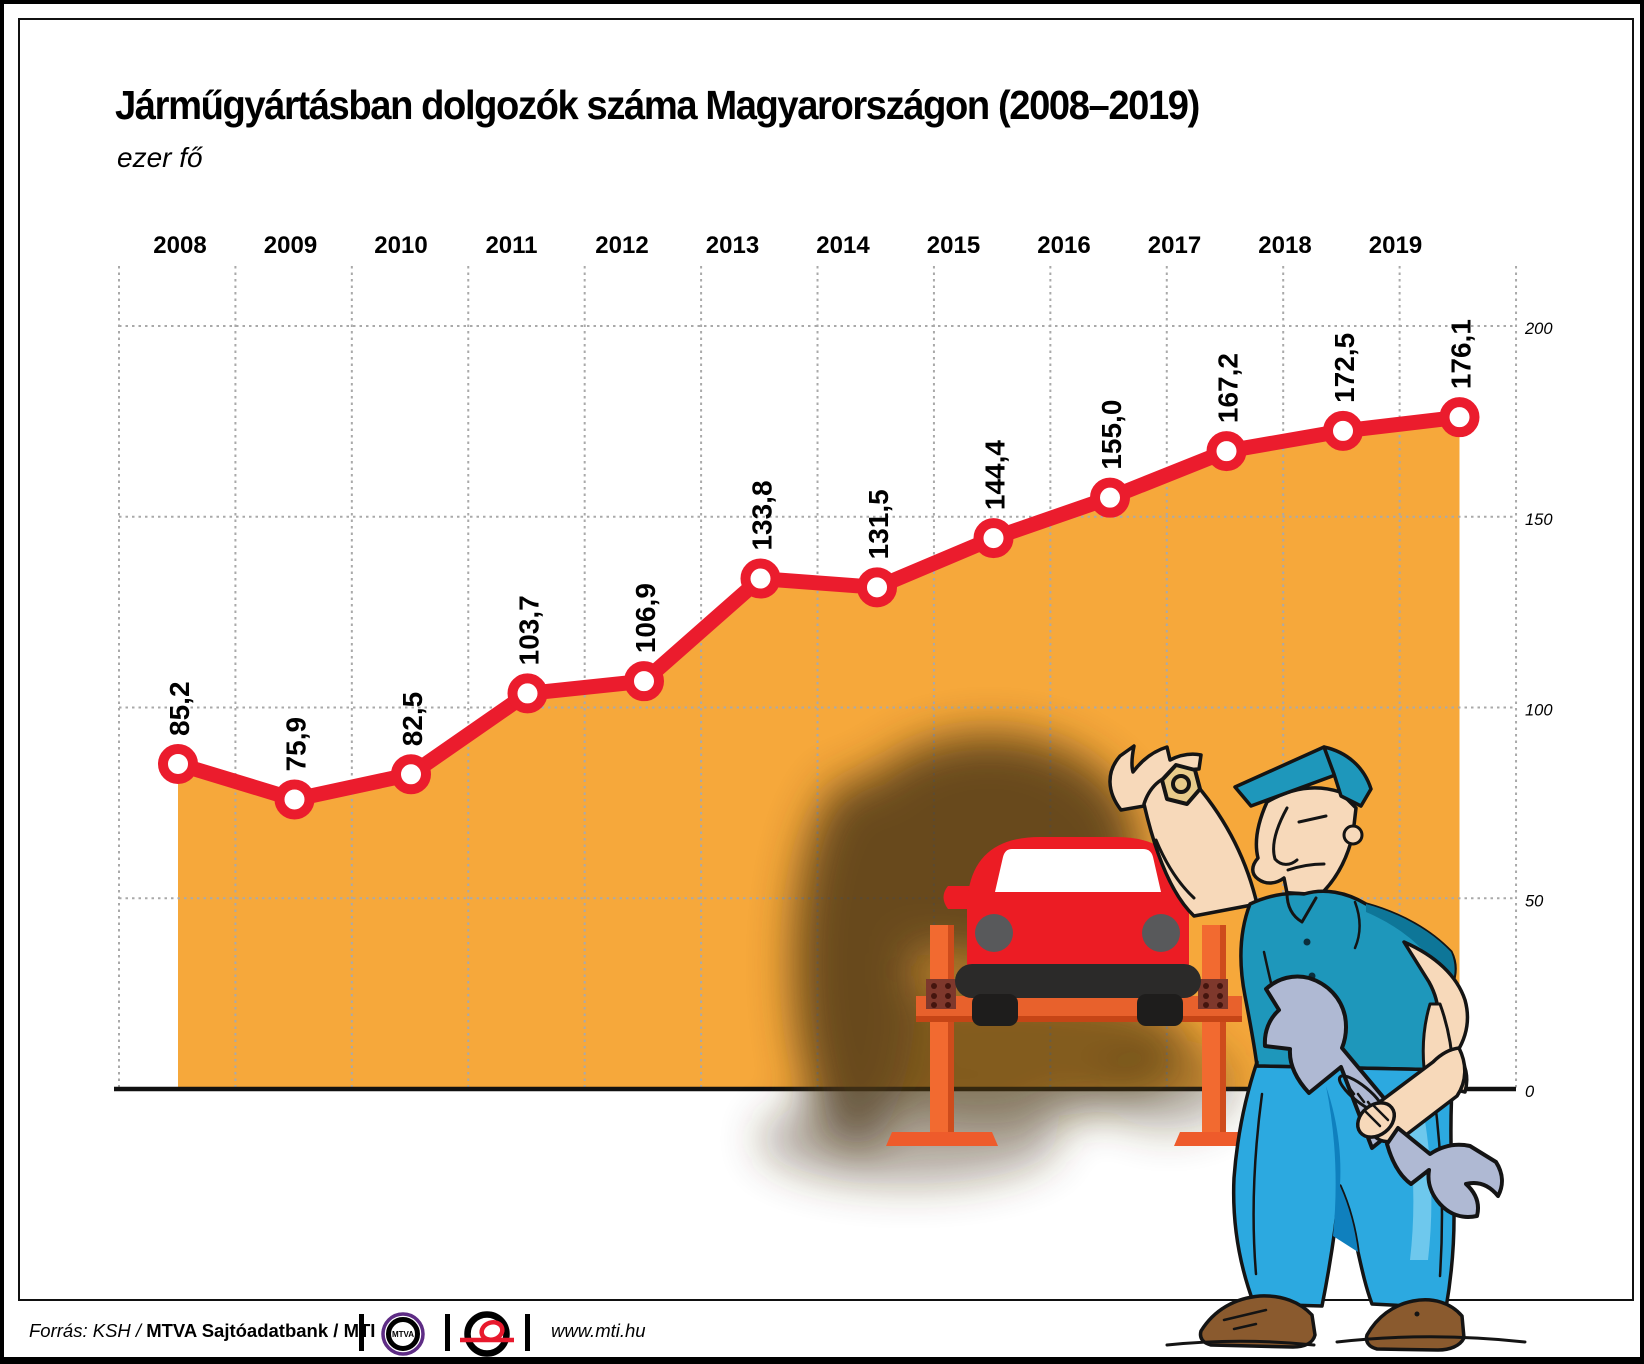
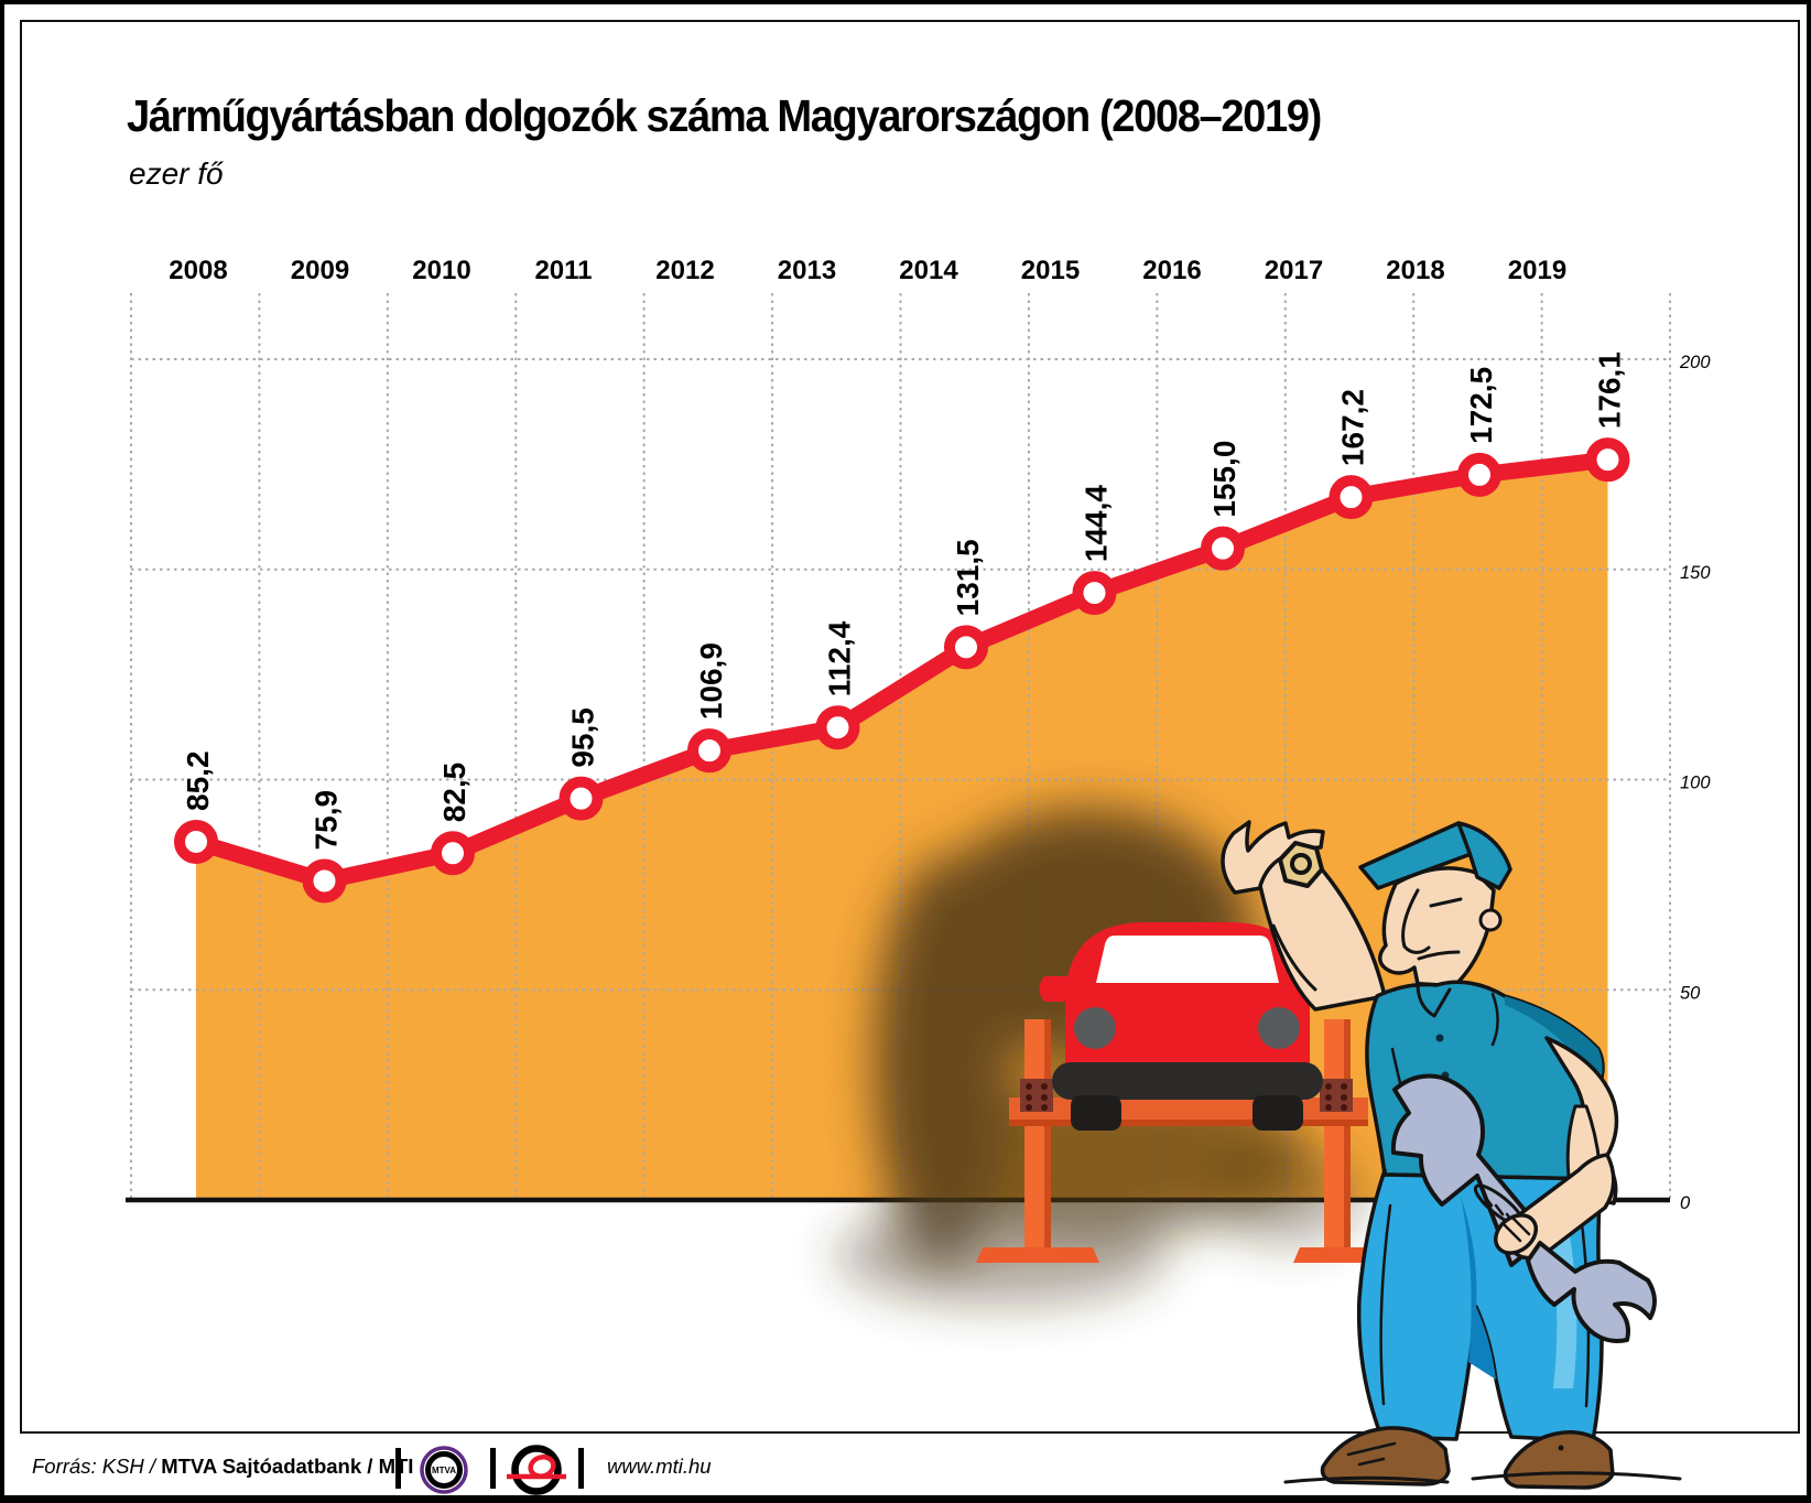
2011: 103,7 -> 95,5
2013: 133,8 -> 112,4
